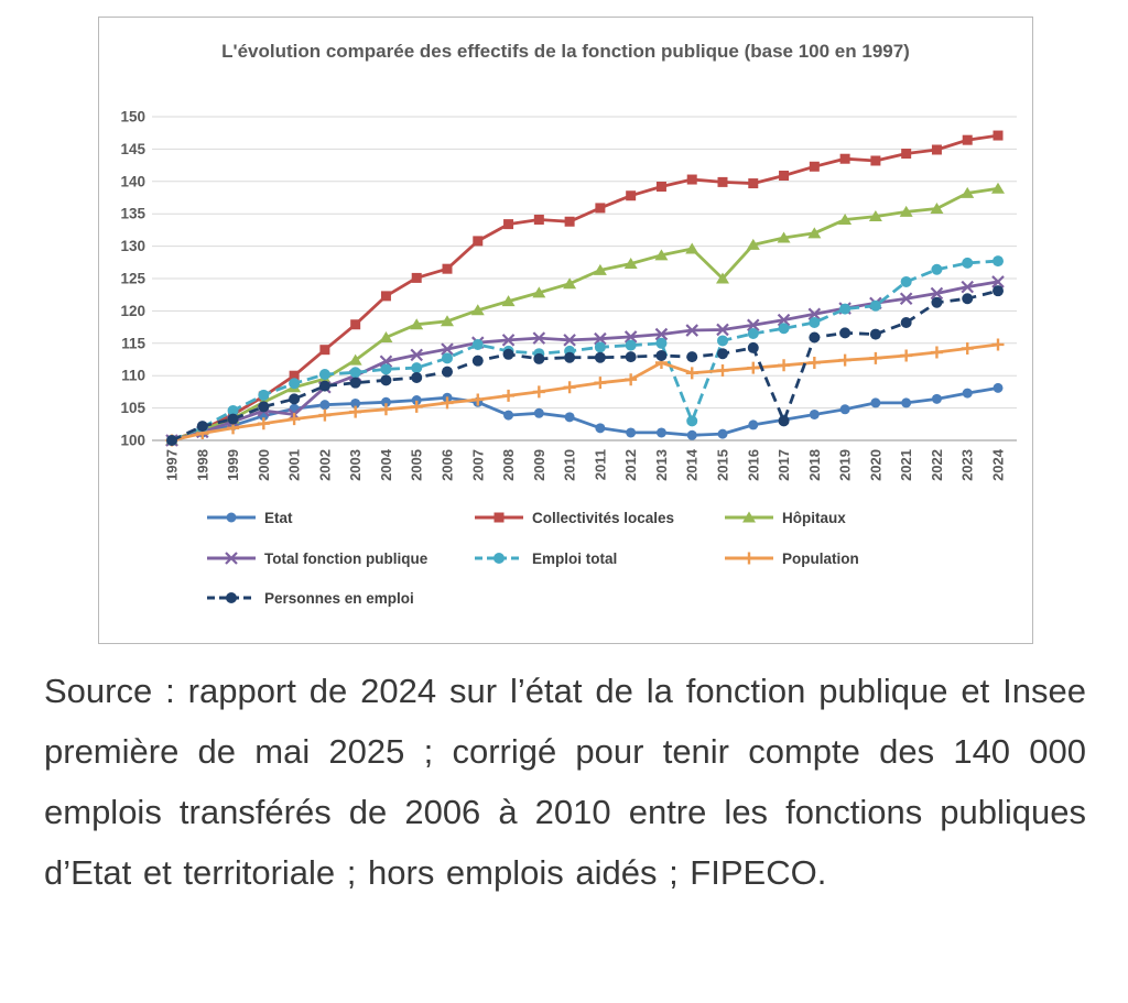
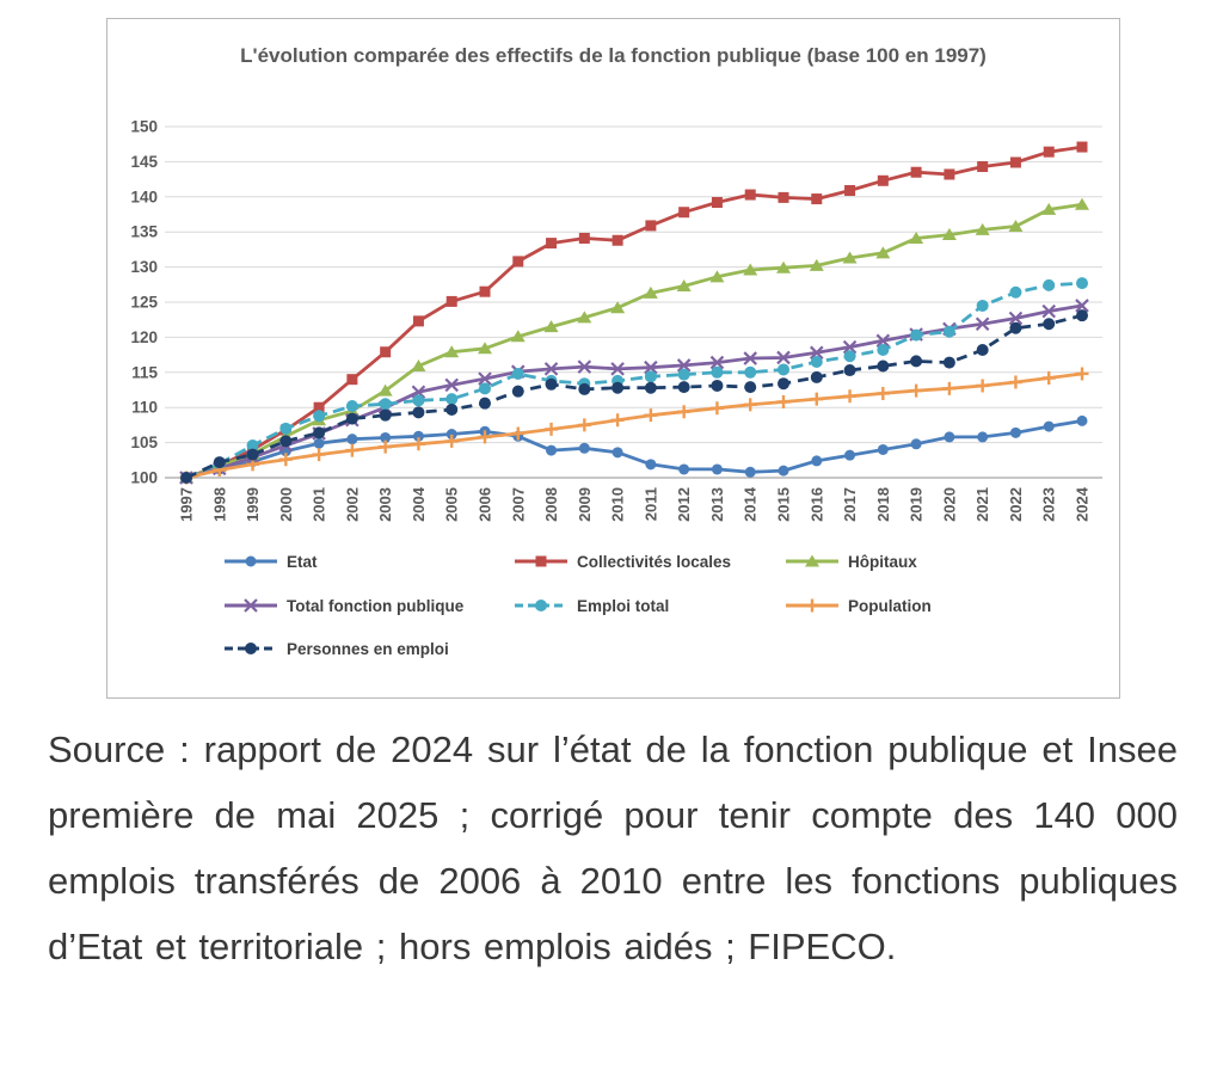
Total fonction publique/2001: 104 -> 106
Population/2013: 112 -> 110
Emploi total/2014: 103 -> 115
Hôpitaux/2015: 125 -> 130
Personnes en emploi/2017: 103 -> 115
